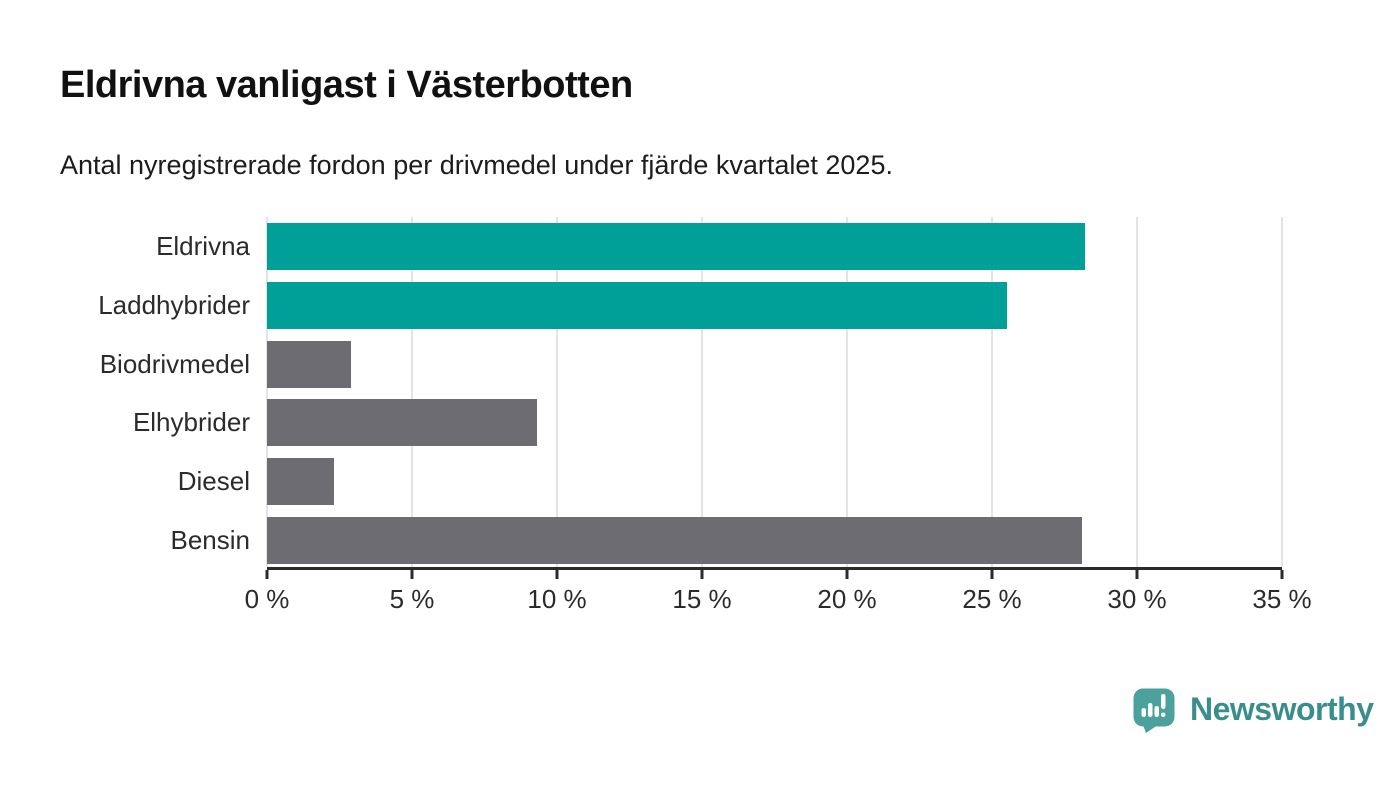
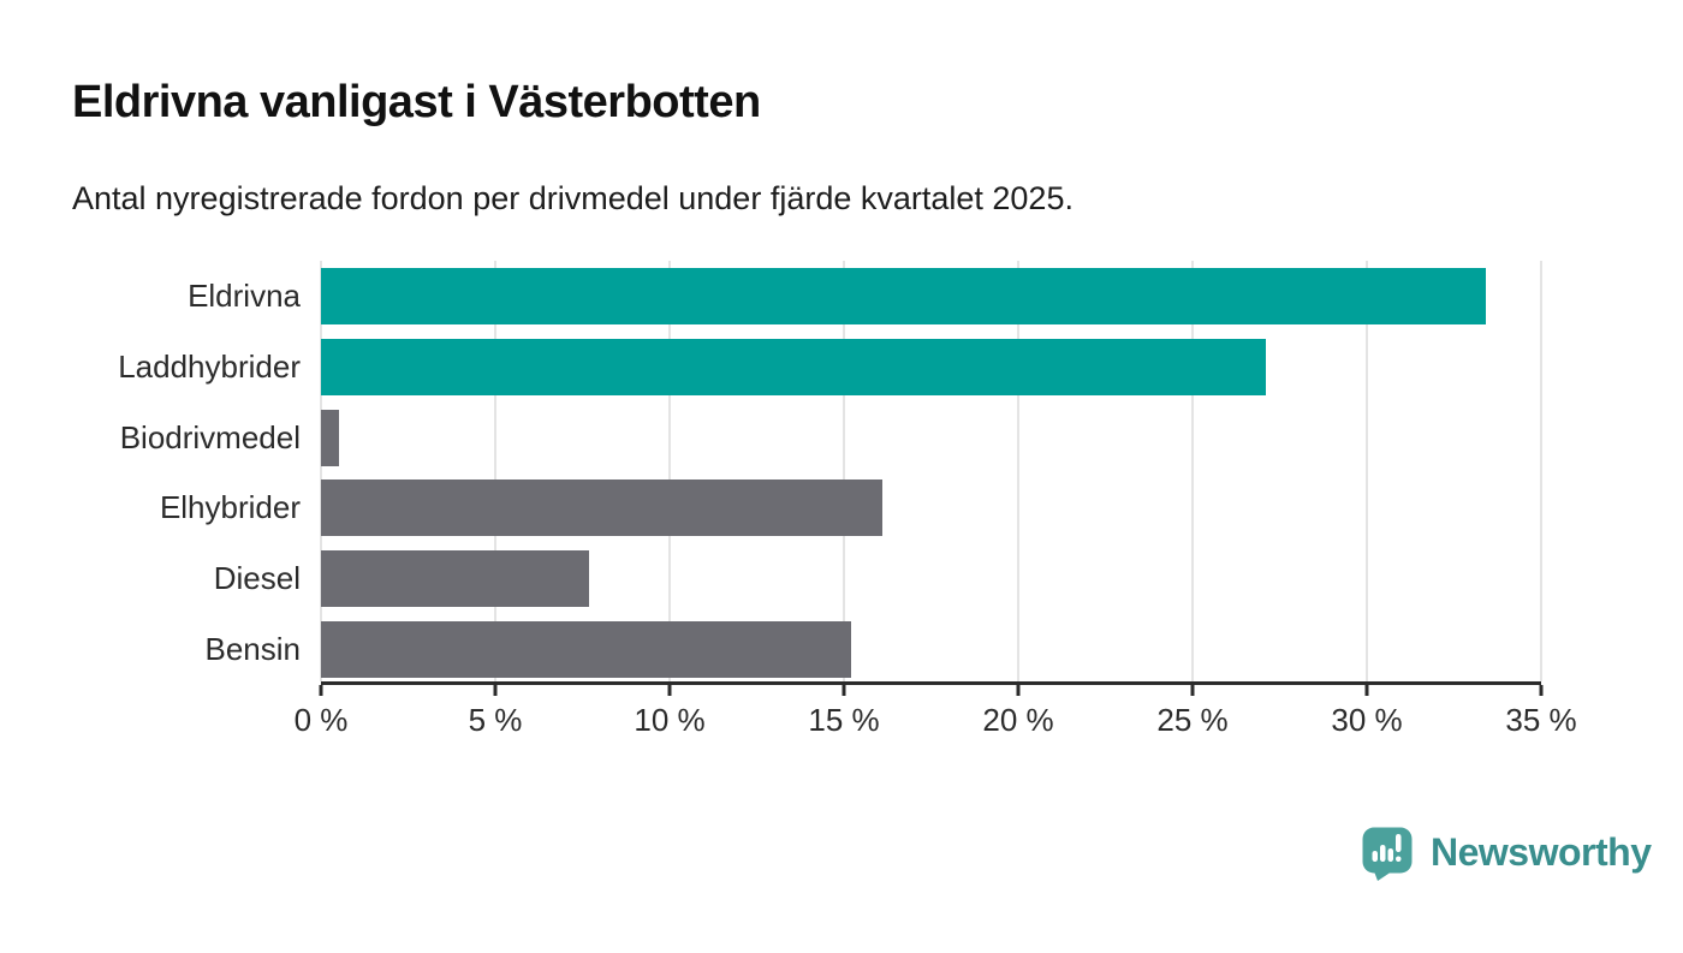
Eldrivna: 28.2% -> 33.4%
Laddhybrider: 25.5% -> 27.1%
Biodrivmedel: 2.9% -> 0.5%
Elhybrider: 9.3% -> 16.1%
Diesel: 2.3% -> 7.7%
Bensin: 28.1% -> 15.2%
